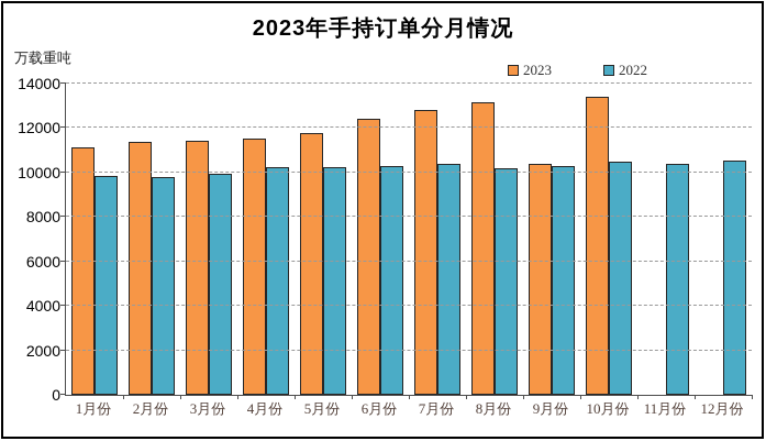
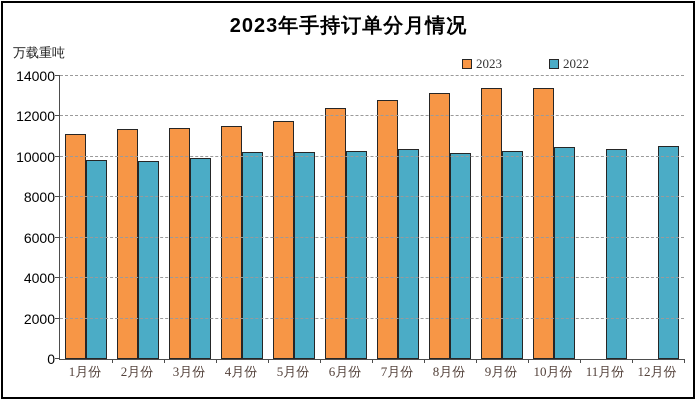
2023/9月份: 10400 -> 13400
